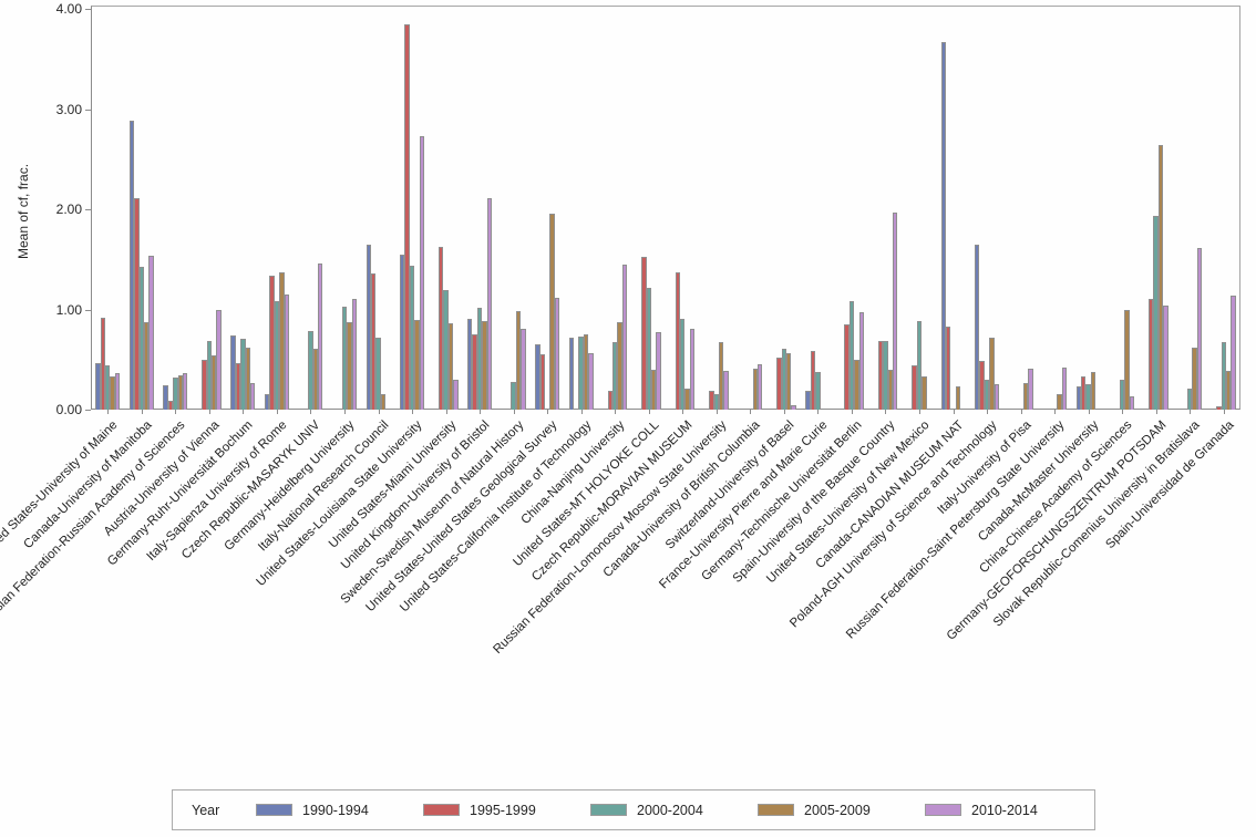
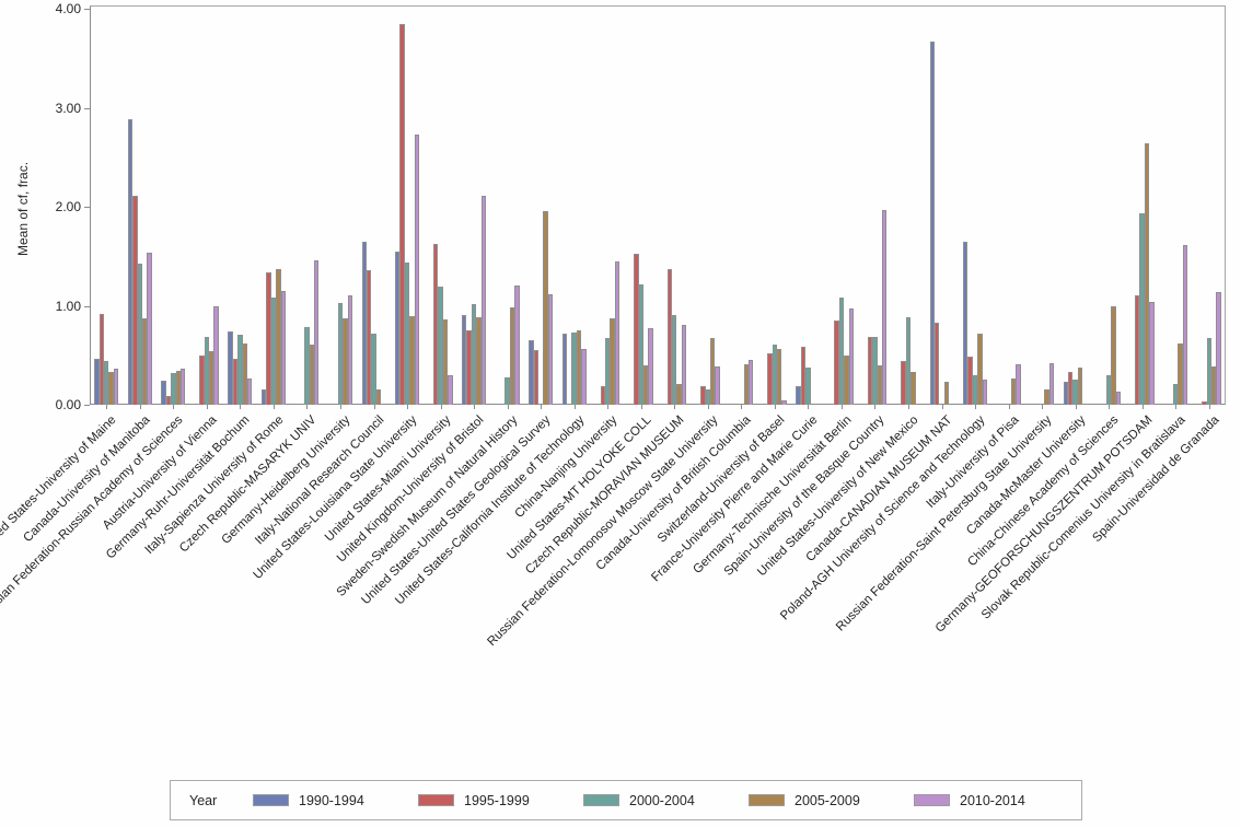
2010-2014/Sweden-Swedish Museum of Natural History: 0.8 -> 1.2
